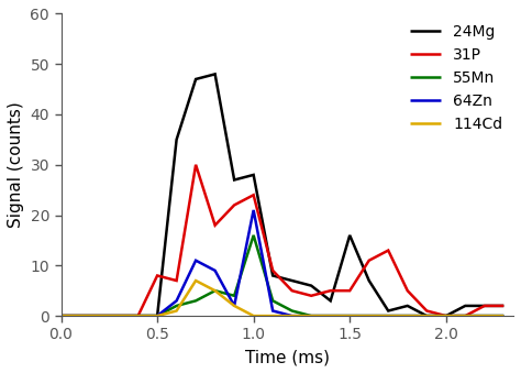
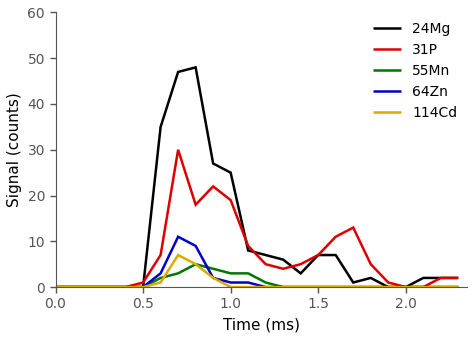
31P/0.5: 8 -> 1
24Mg/1.0: 28 -> 25
31P/1.0: 24 -> 19
55Mn/1.0: 16 -> 3
64Zn/1.0: 21 -> 1
24Mg/1.5: 16 -> 7
31P/1.5: 5 -> 7
